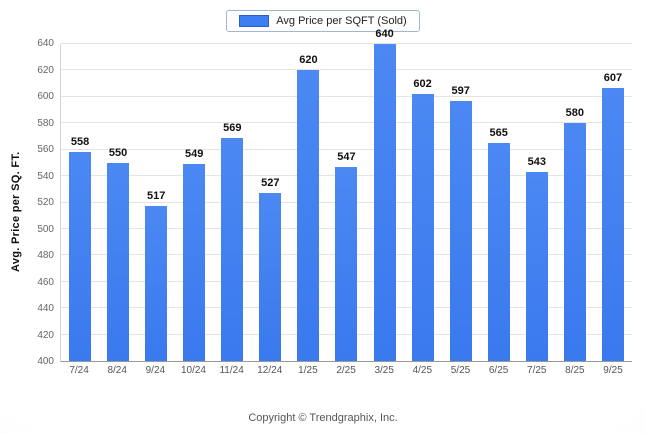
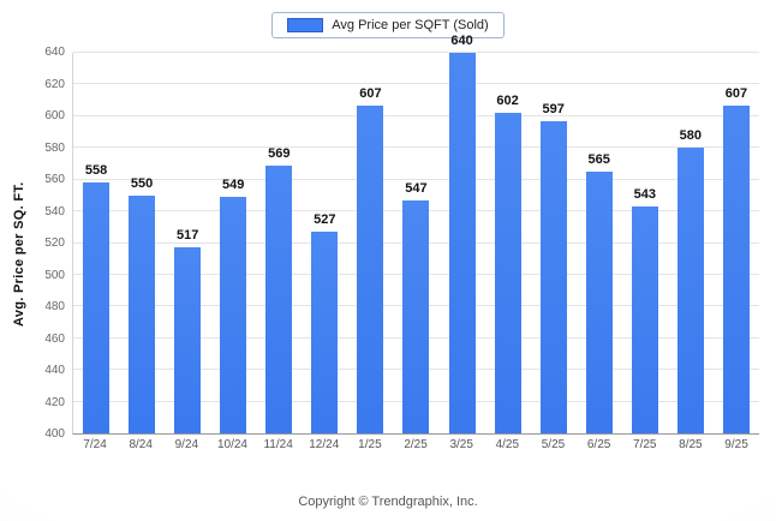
1/25: 620 -> 607
